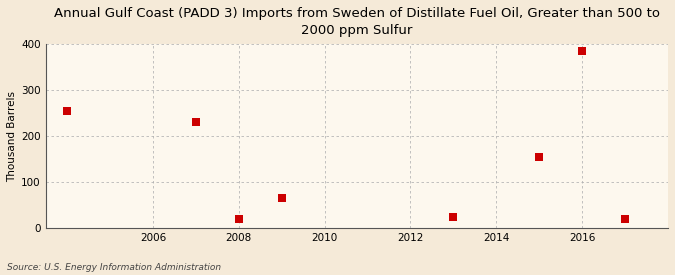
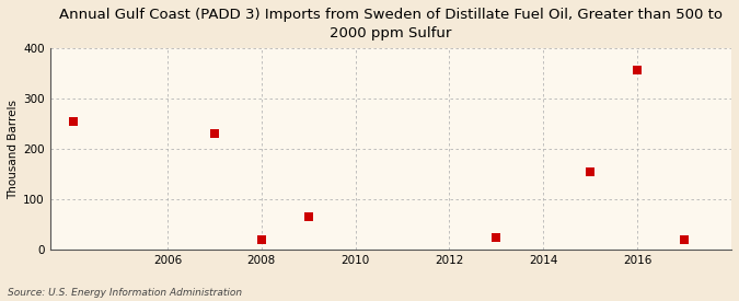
2016: 385 -> 355
